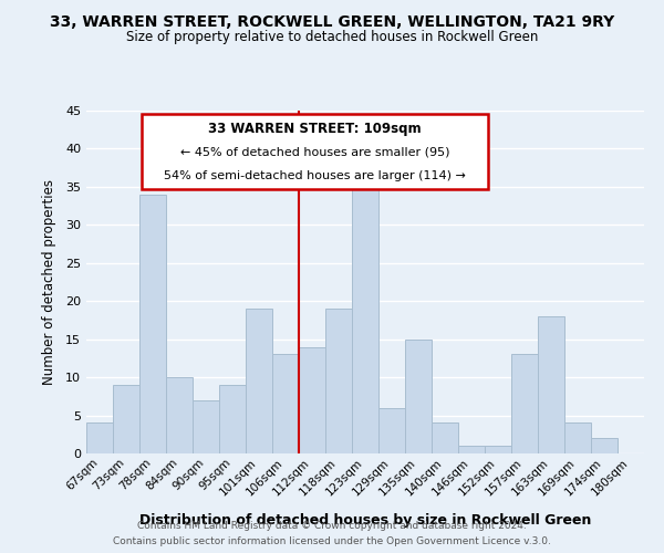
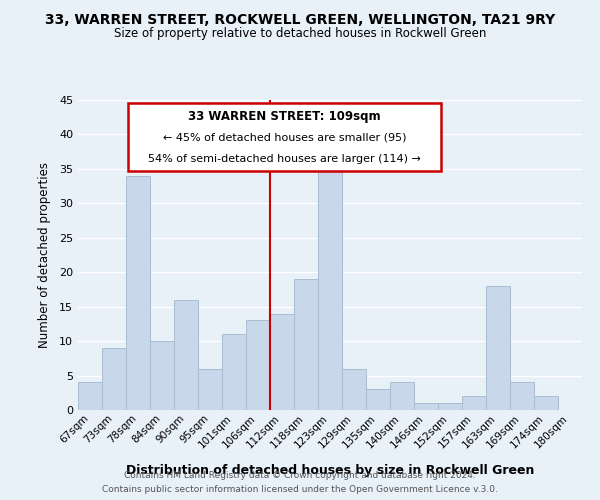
90sqm: 7 -> 16
95sqm: 9 -> 6
101sqm: 19 -> 11
135sqm: 15 -> 3
157sqm: 13 -> 2
